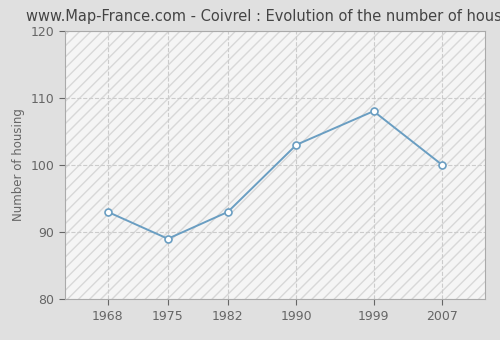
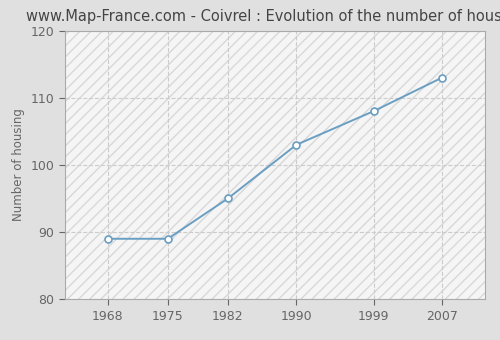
1968: 93 -> 89
1982: 93 -> 95
2007: 100 -> 113
